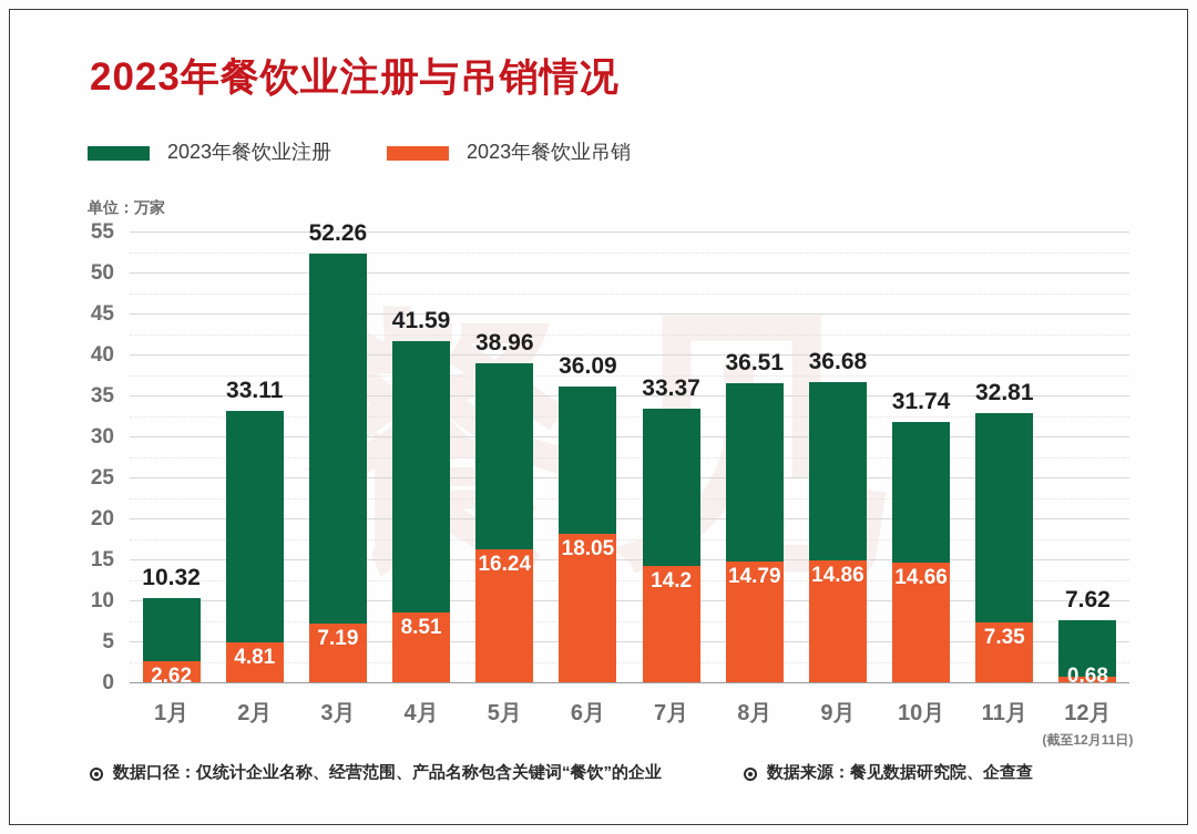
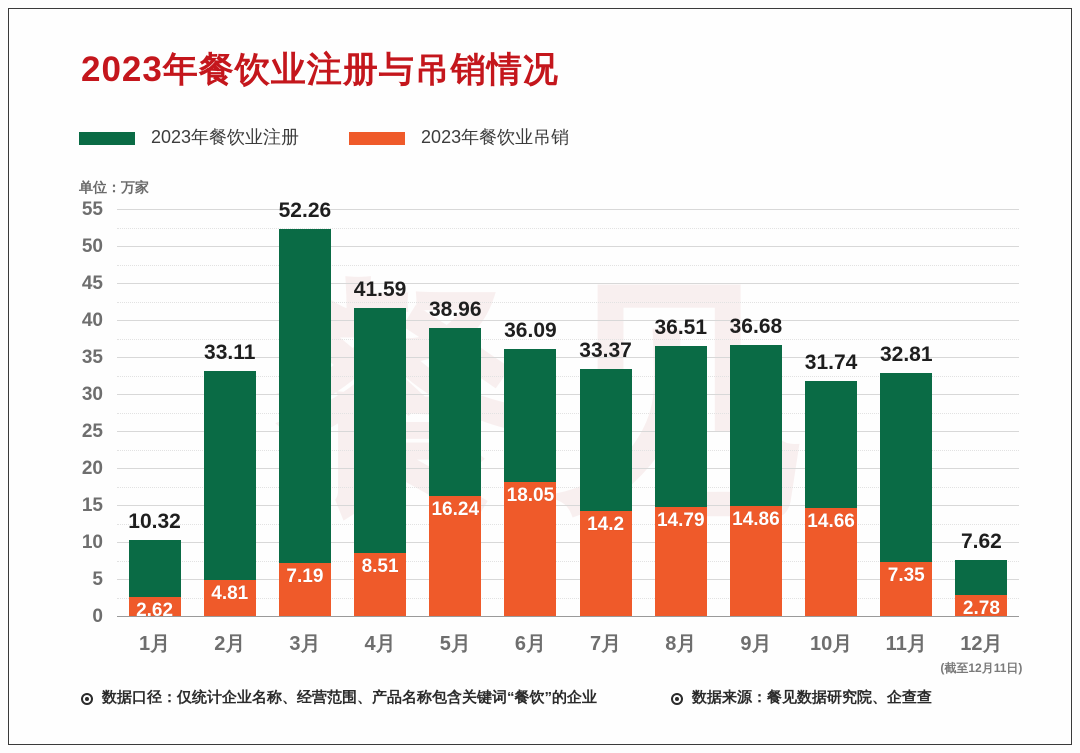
2023年餐饮业吊销/12月: 0.68 -> 2.78
